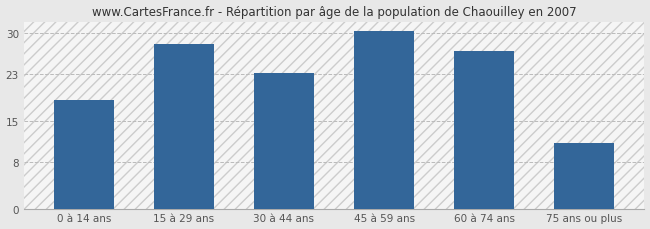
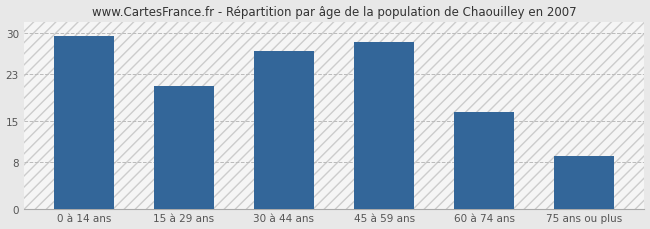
0 à 14 ans: 18.6 -> 29.5
15 à 29 ans: 28.2 -> 21.0
30 à 44 ans: 23.2 -> 27.0
45 à 59 ans: 30.4 -> 28.5
60 à 74 ans: 27.0 -> 16.5
75 ans ou plus: 11.2 -> 9.0
